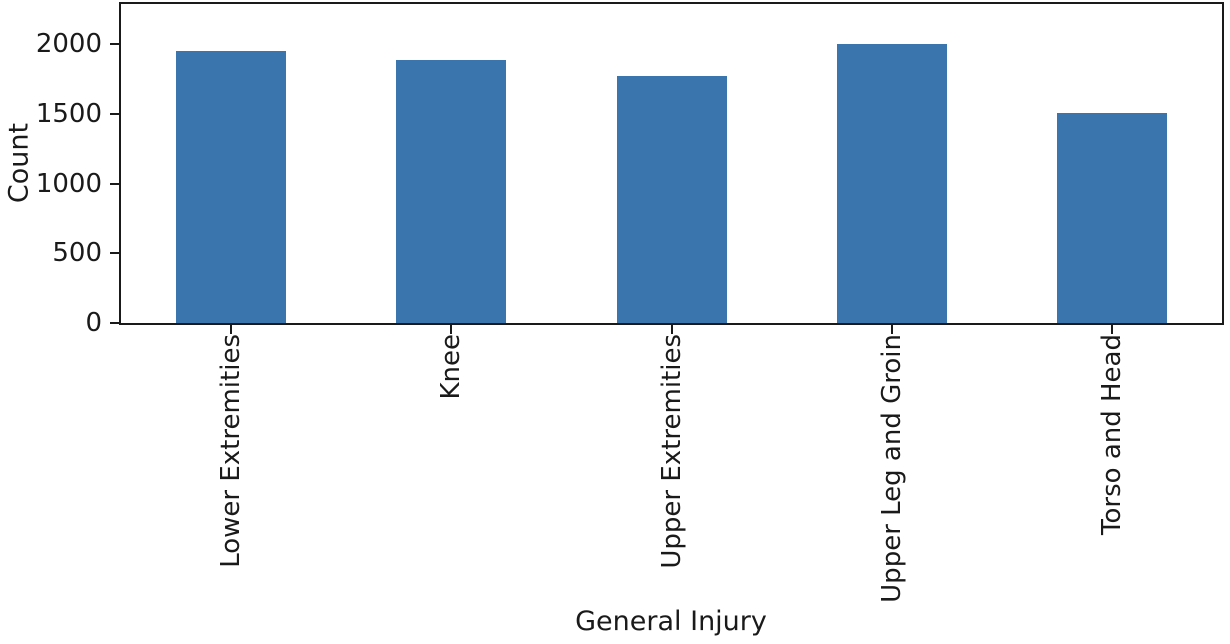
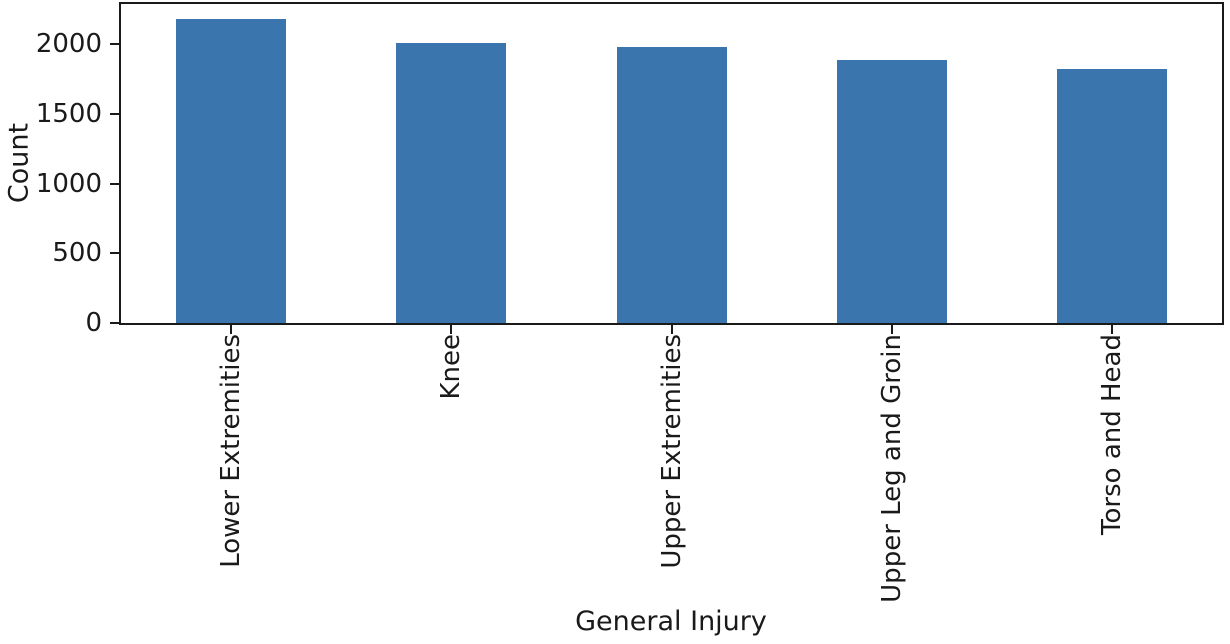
Lower Extremities: 1950 -> 2180
Knee: 1890 -> 2010
Upper Extremities: 1770 -> 1980
Upper Leg and Groin: 2000 -> 1880
Torso and Head: 1510 -> 1820
